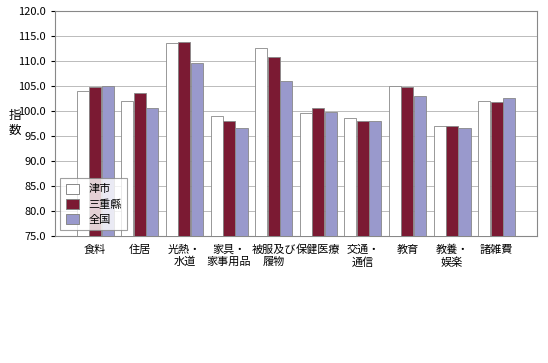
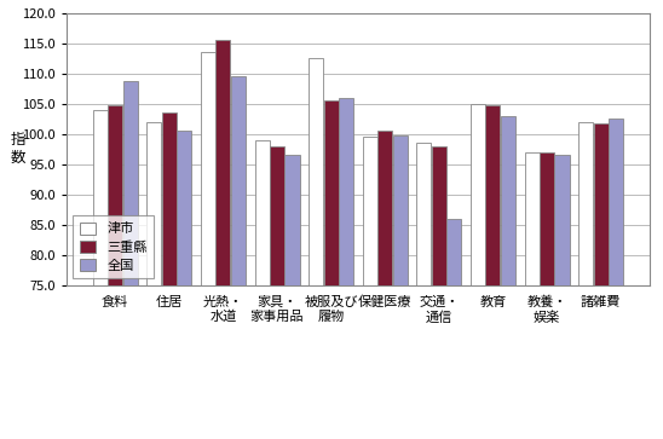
全国/食料: 105.0 -> 108.8
三重縣/光熱・ 水道: 113.7 -> 115.6
三重縣/被服及び 履物: 110.7 -> 105.6
全国/交通・ 通信: 98.0 -> 86.0
